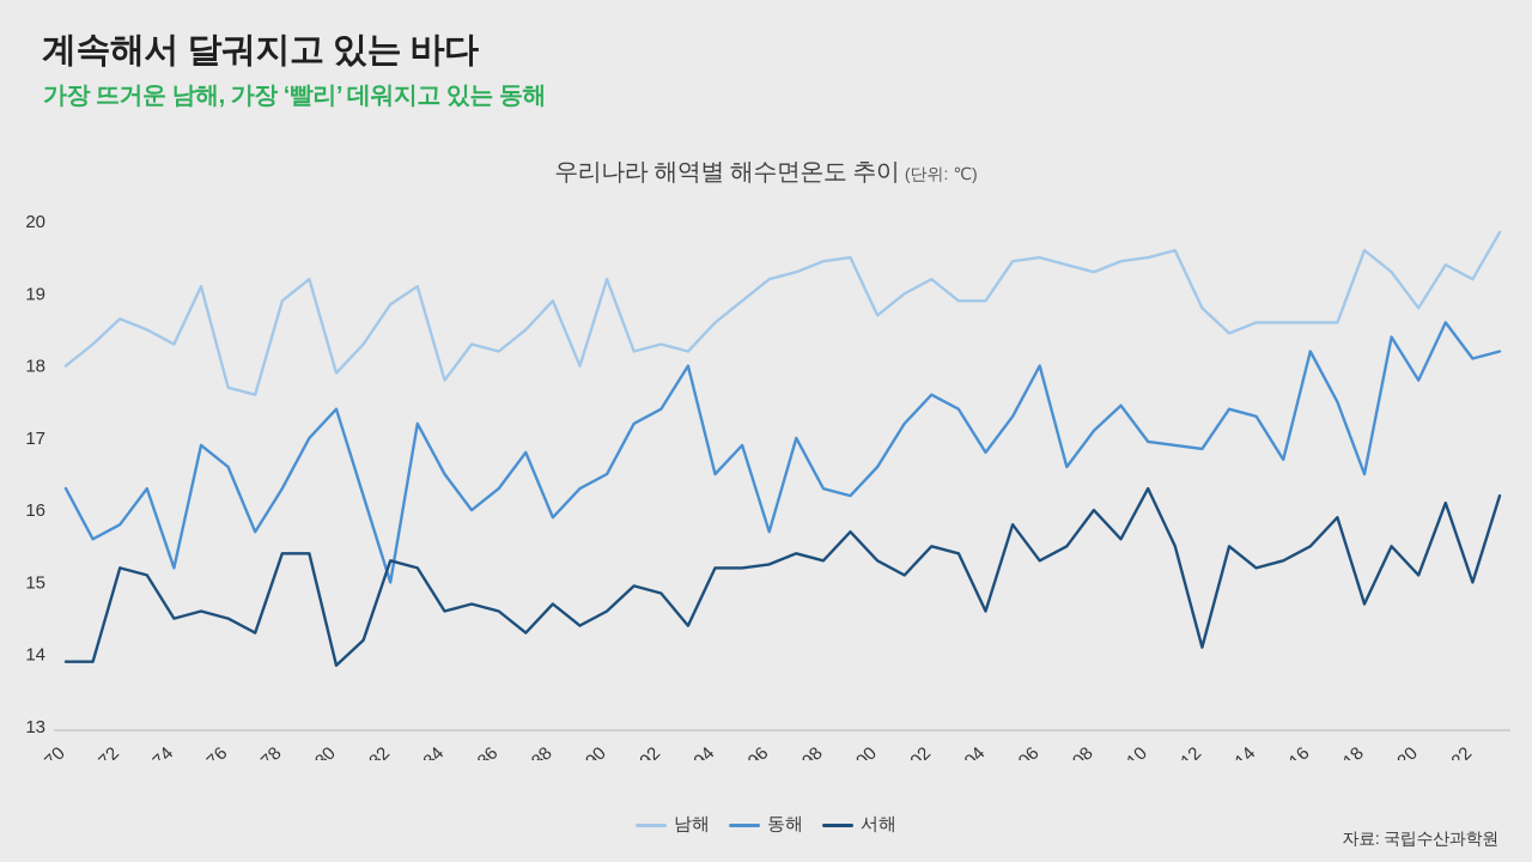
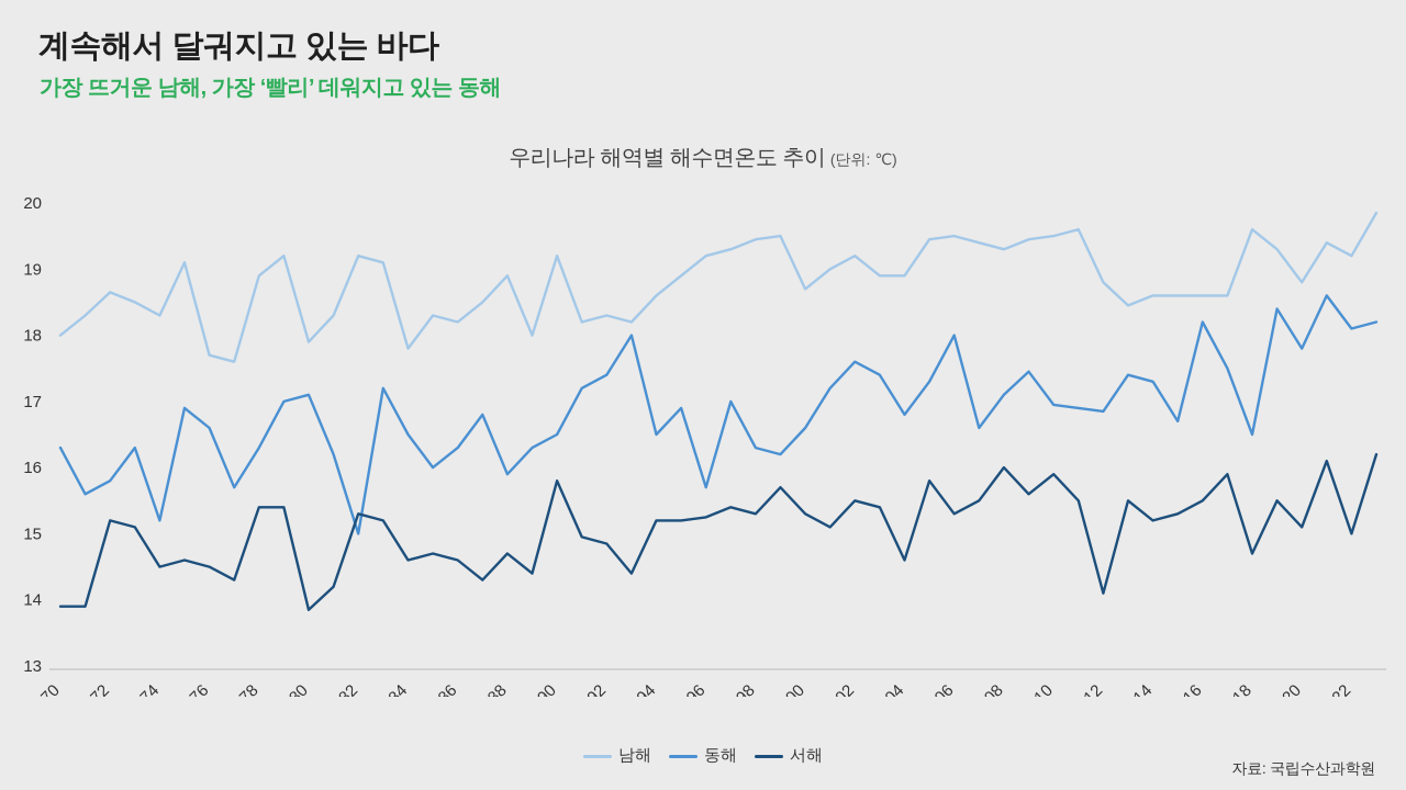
동해/1980: 17.4 -> 17.1
남해/1982: 18.9 -> 19.2
서해/1990: 14.6 -> 15.8
서해/2010: 16.3 -> 15.9
